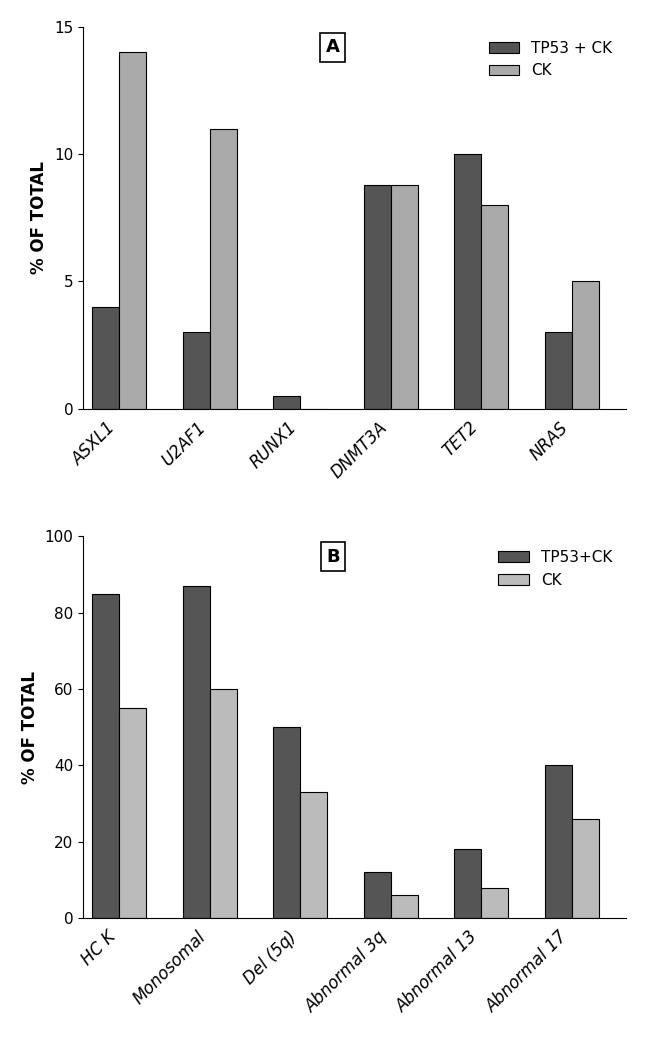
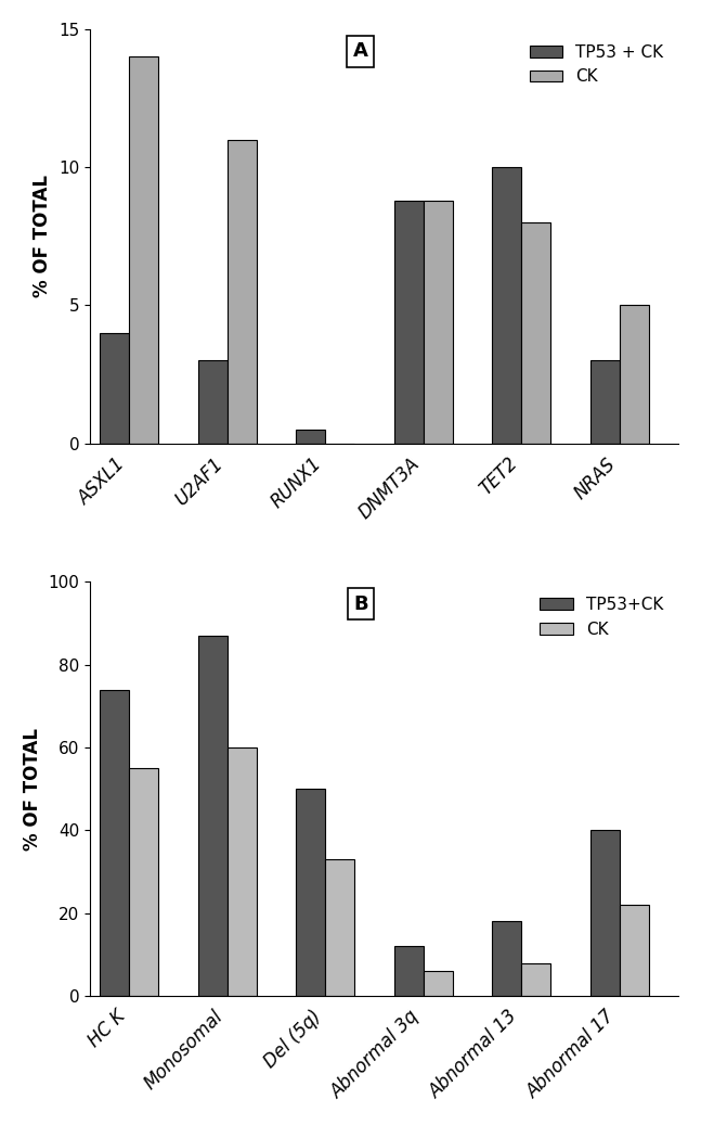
TP53+CK/HC K: 85 -> 74
CK/Abnormal 17: 26 -> 22
